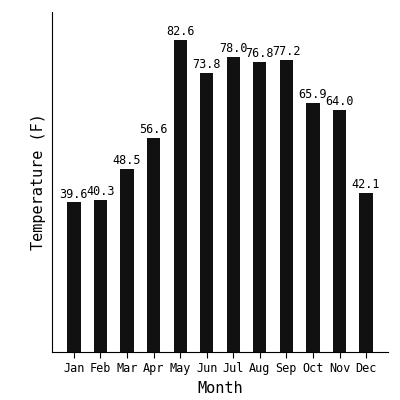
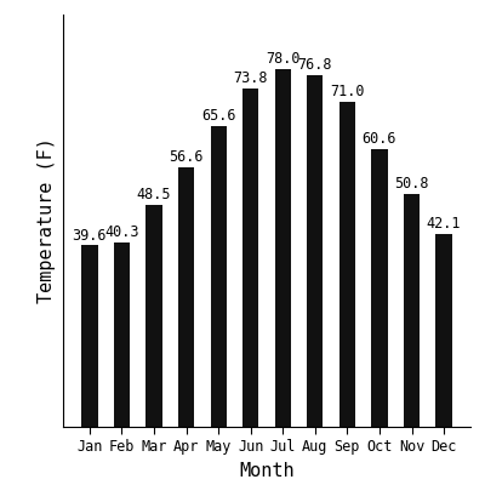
May: 82.6 -> 65.6
Sep: 77.2 -> 71.0
Oct: 65.9 -> 60.6
Nov: 64.0 -> 50.8
